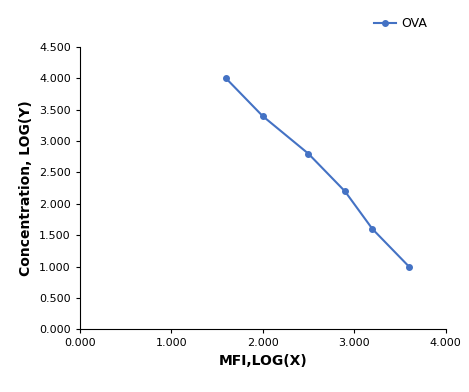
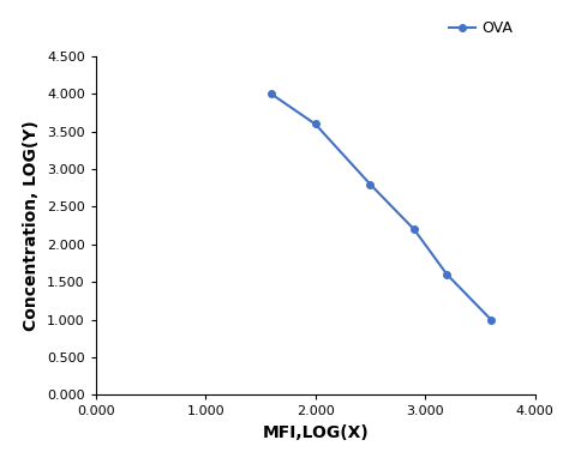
2.000: 3.4 -> 3.6
